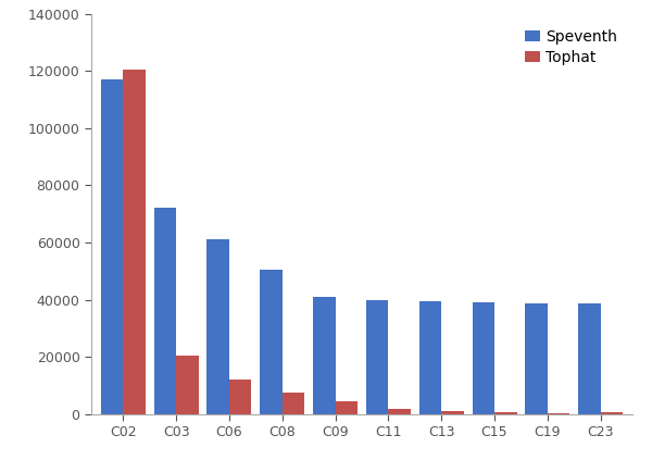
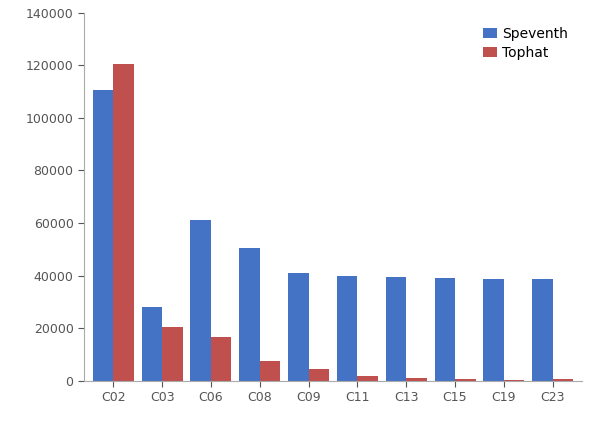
Speventh/C02: 117000 -> 110500
Speventh/C03: 72000 -> 28000
Tophat/C06: 12000 -> 16500
